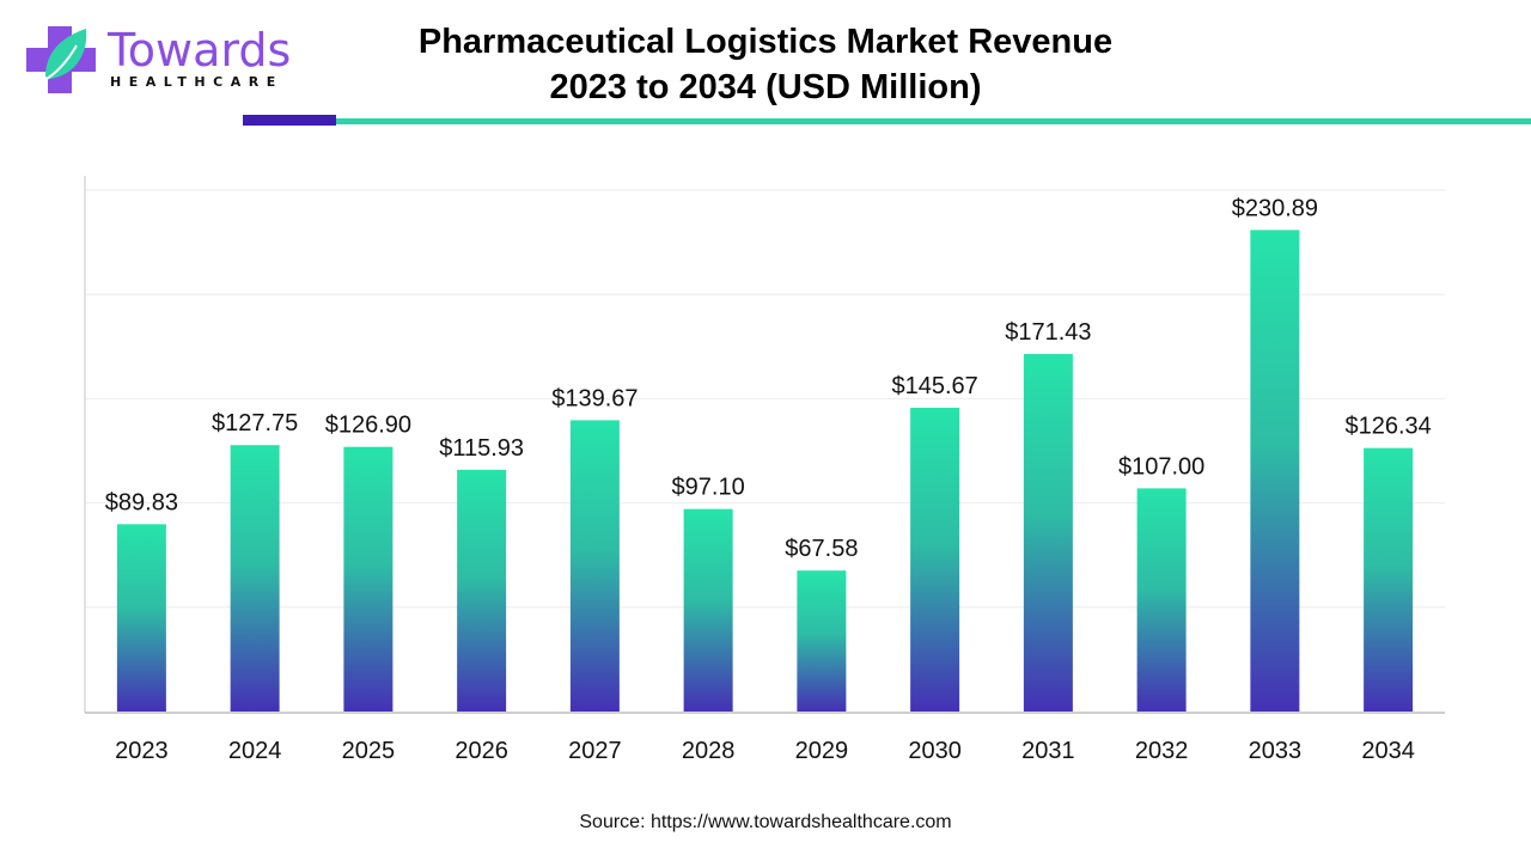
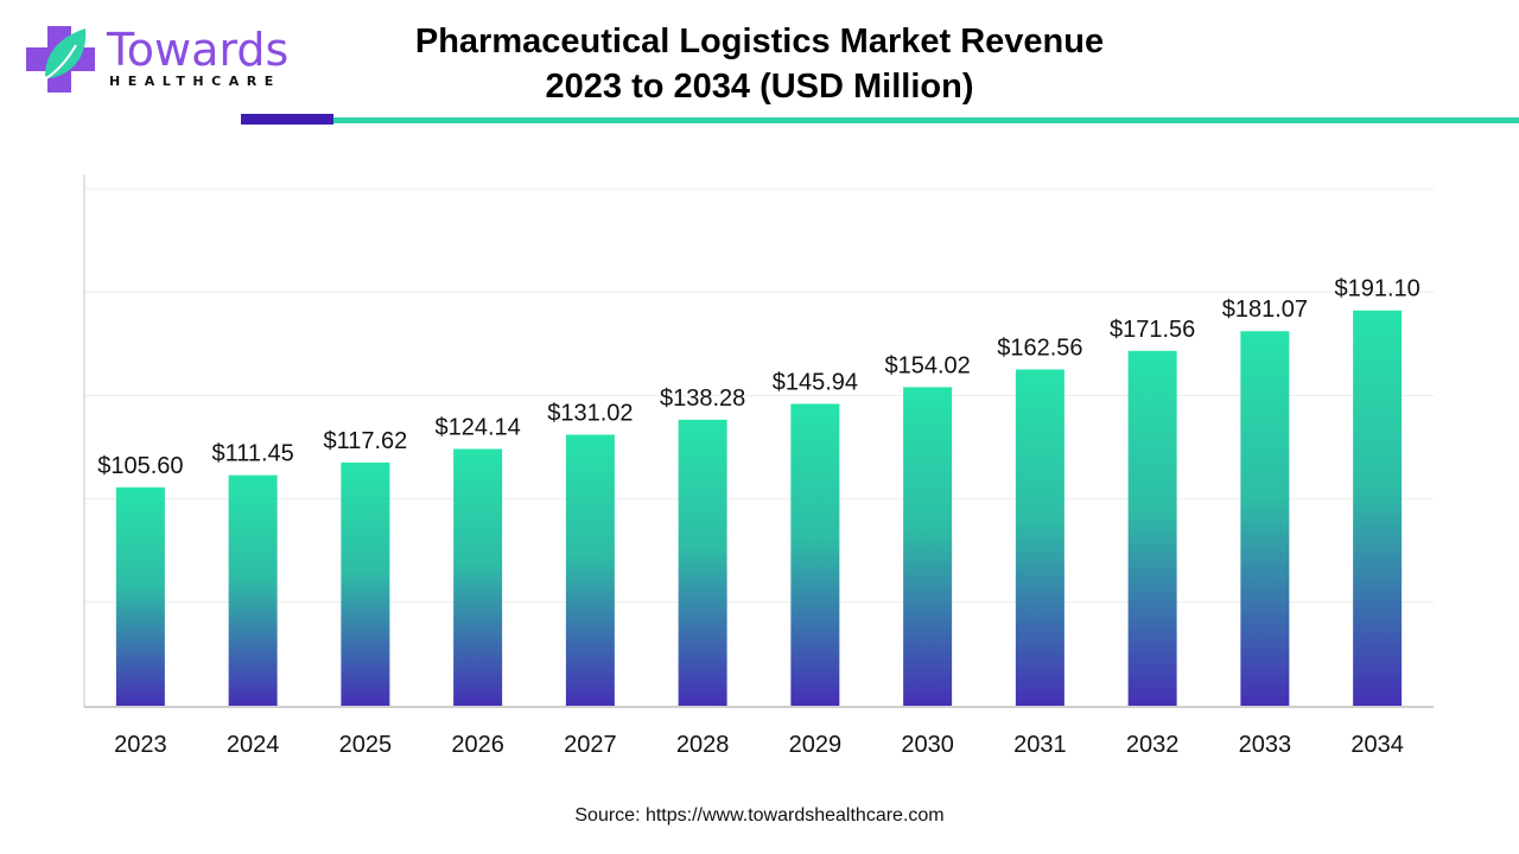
2023: $89.83 -> $105.60
2024: $127.75 -> $111.45
2025: $126.90 -> $117.62
2026: $115.93 -> $124.14
2027: $139.67 -> $131.02
2028: $97.10 -> $138.28
2029: $67.58 -> $145.94
2030: $145.67 -> $154.02
2031: $171.43 -> $162.56
2032: $107.00 -> $171.56
2033: $230.89 -> $181.07
2034: $126.34 -> $191.10
